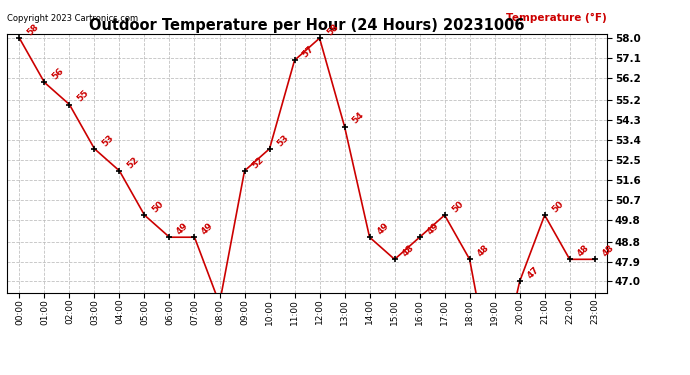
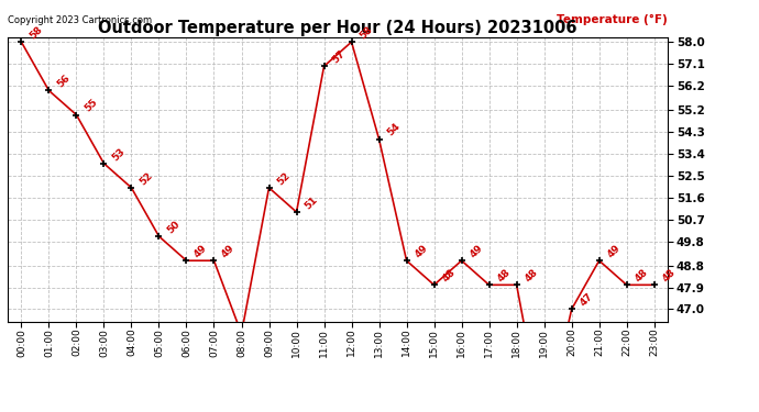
10:00: 53 -> 51
17:00: 50 -> 48
21:00: 50 -> 49
